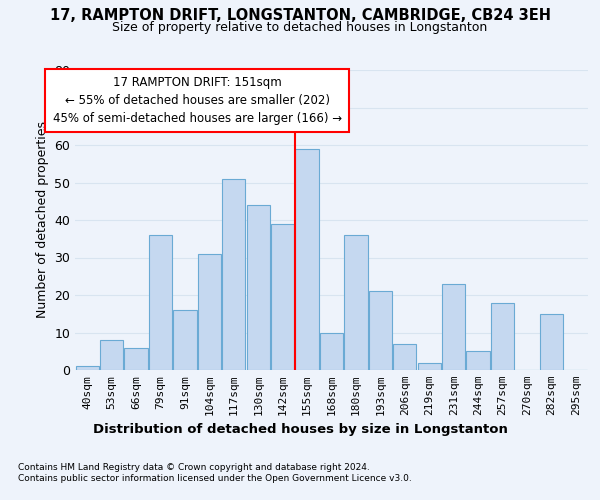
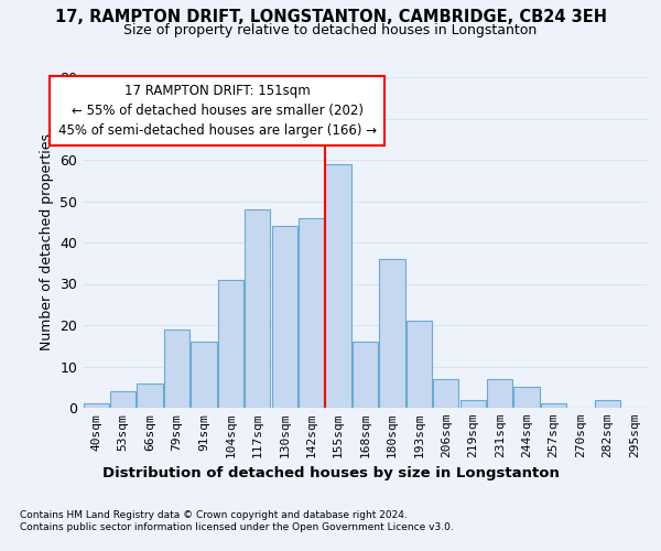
53sqm: 8 -> 4
79sqm: 36 -> 19
117sqm: 51 -> 48
142sqm: 39 -> 46
168sqm: 10 -> 16
231sqm: 23 -> 7
257sqm: 18 -> 1
282sqm: 15 -> 2
